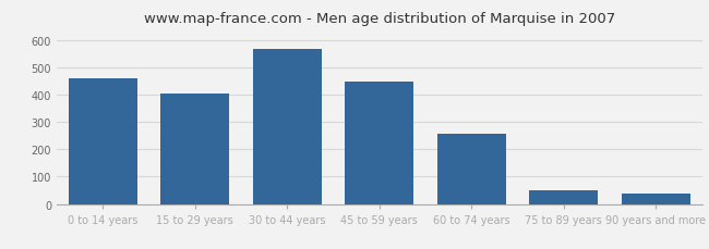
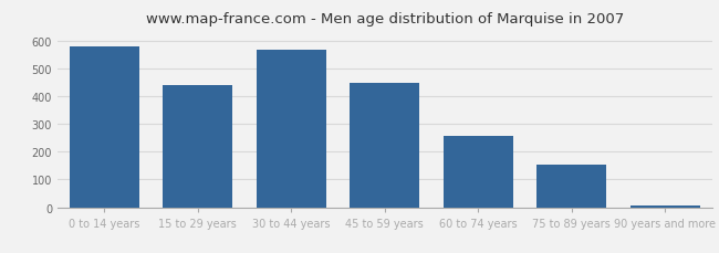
0 to 14 years: 460 -> 578
15 to 29 years: 405 -> 438
75 to 89 years: 50 -> 152
90 years and more: 40 -> 8
